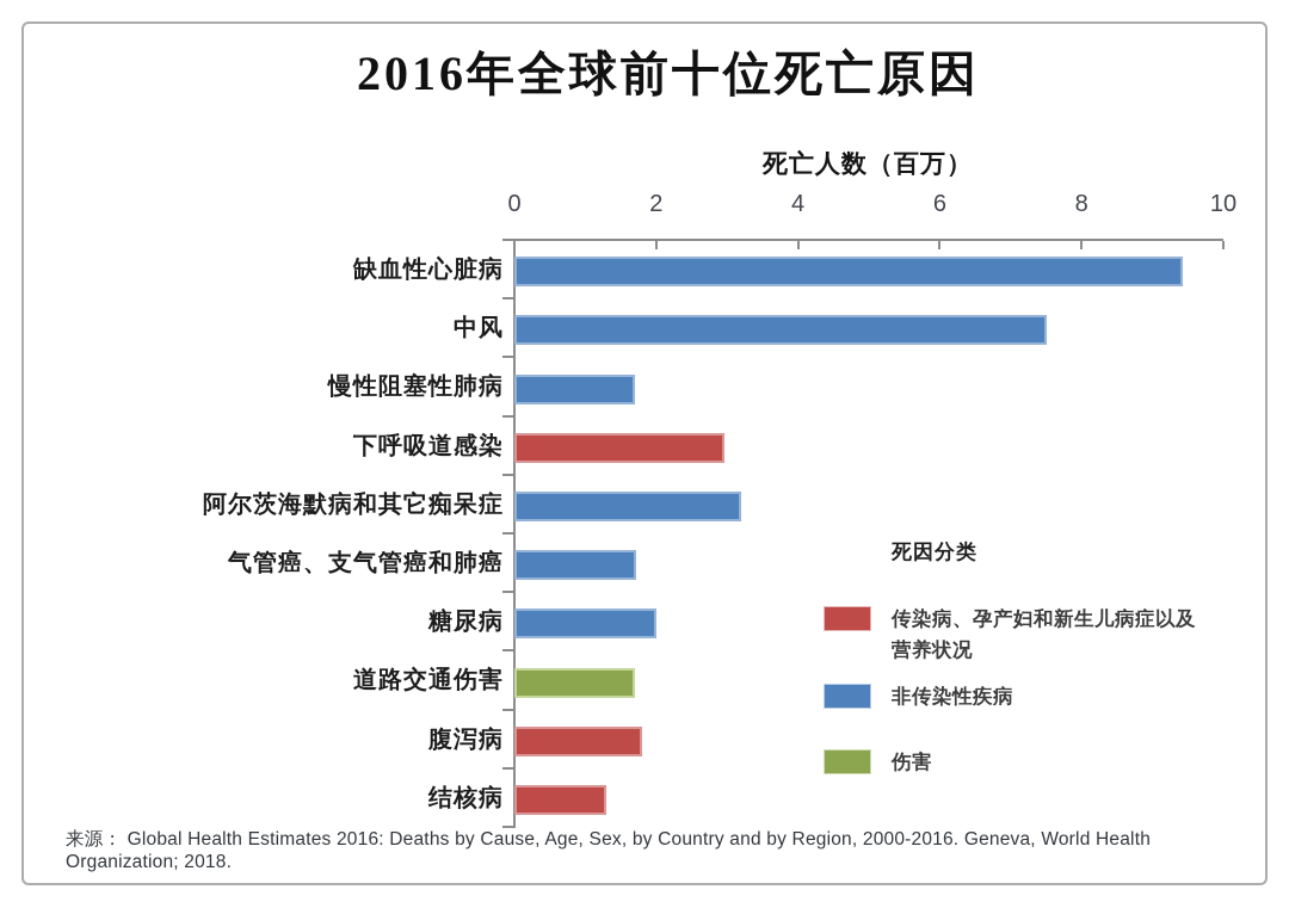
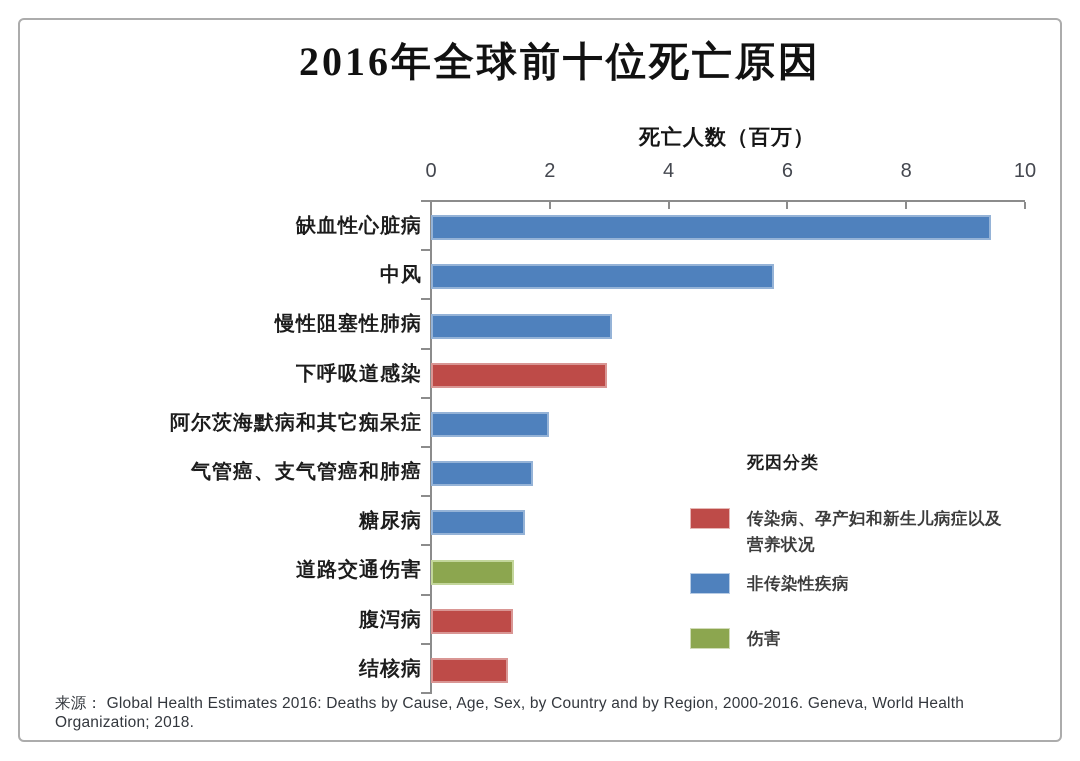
中风: 7.5 -> 5.8
慢性阻塞性肺病: 1.7 -> 3.0
阿尔茨海默病和其它痴呆症: 3.2 -> 2.0
糖尿病: 2.0 -> 1.6
道路交通伤害: 1.7 -> 1.4
腹泻病: 1.8 -> 1.4
